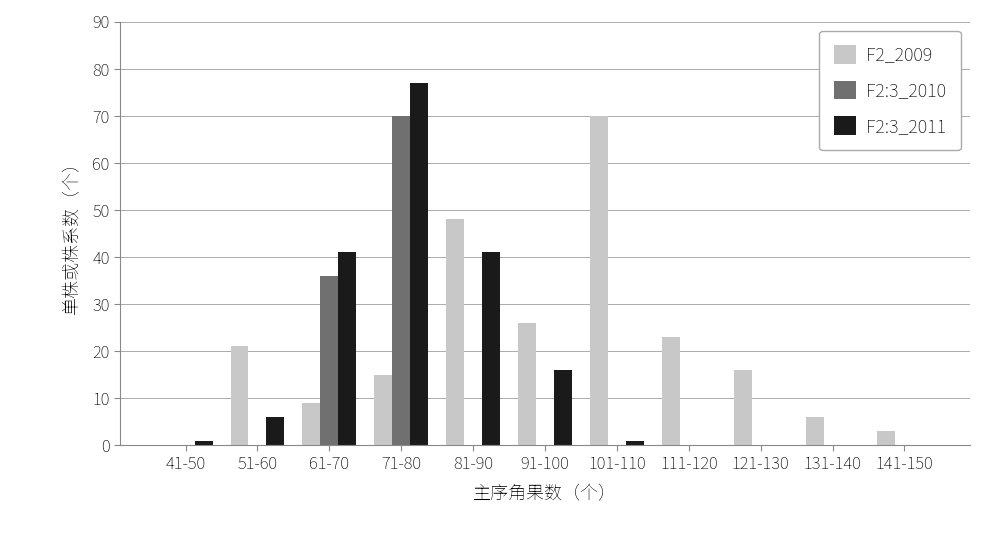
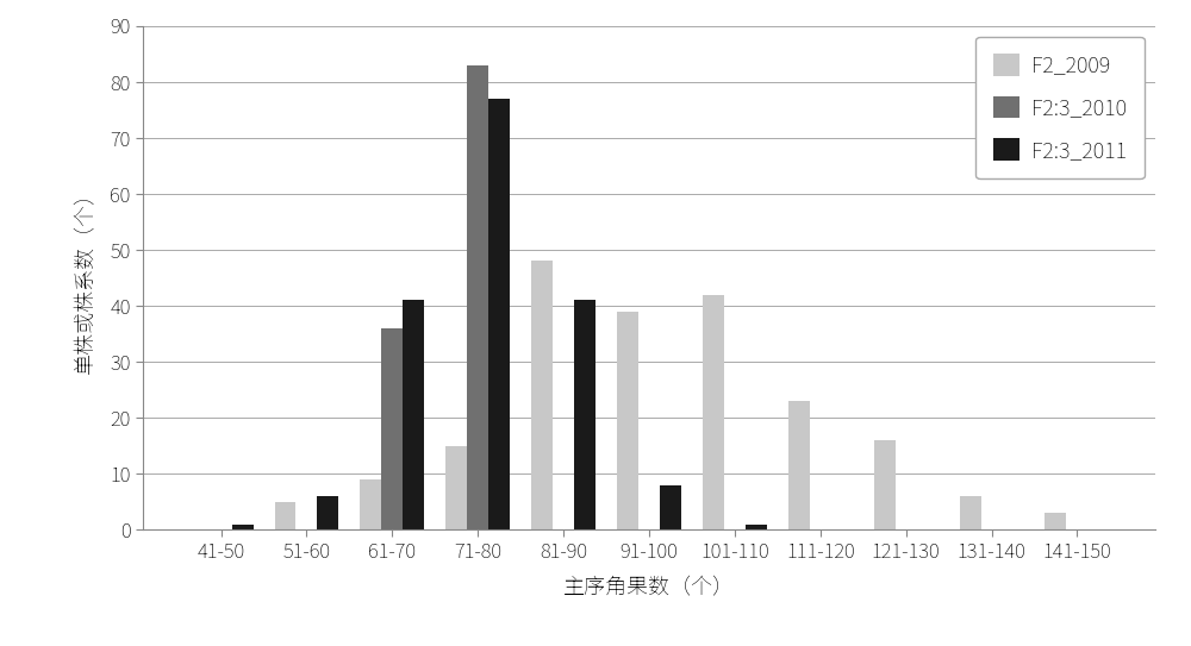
F2_2009/51-60: 21 -> 5
F2:3_2010/71-80: 70 -> 83
F2_2009/91-100: 26 -> 39
F2:3_2011/91-100: 16 -> 8
F2_2009/101-110: 70 -> 42
